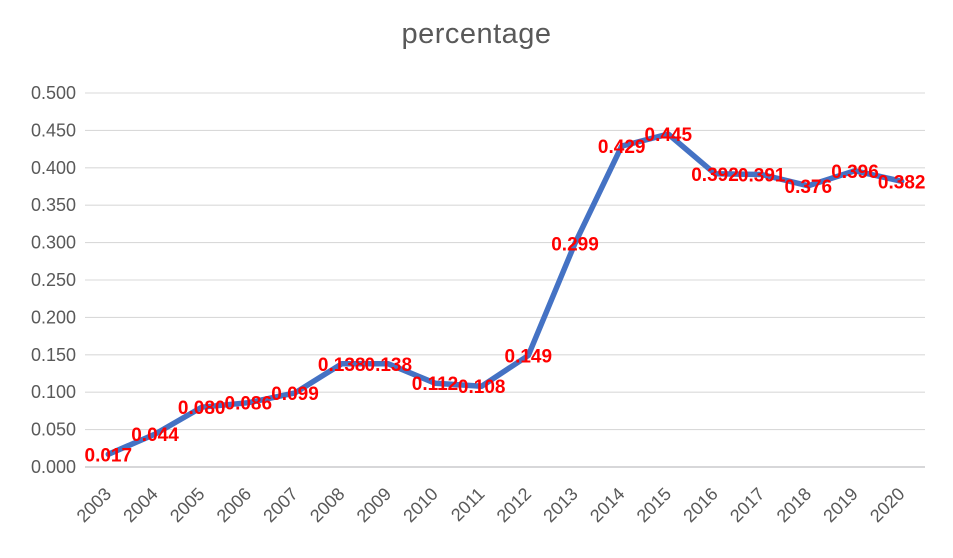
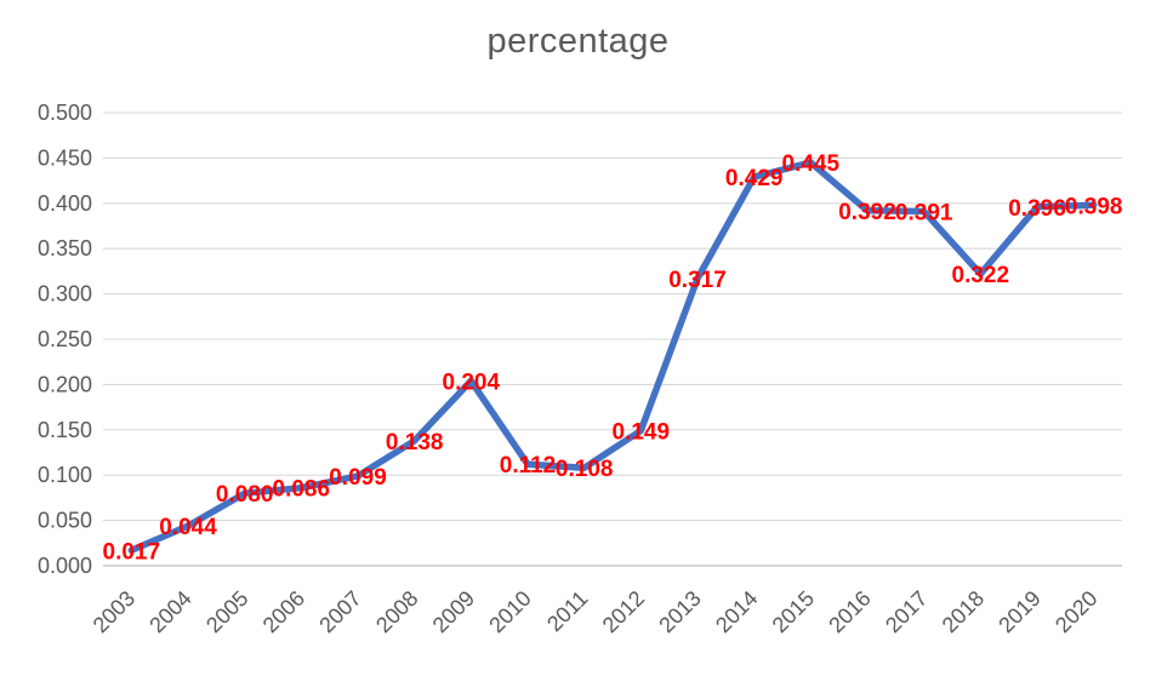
2009: 0.138 -> 0.204
2013: 0.299 -> 0.317
2018: 0.376 -> 0.322
2020: 0.382 -> 0.398
